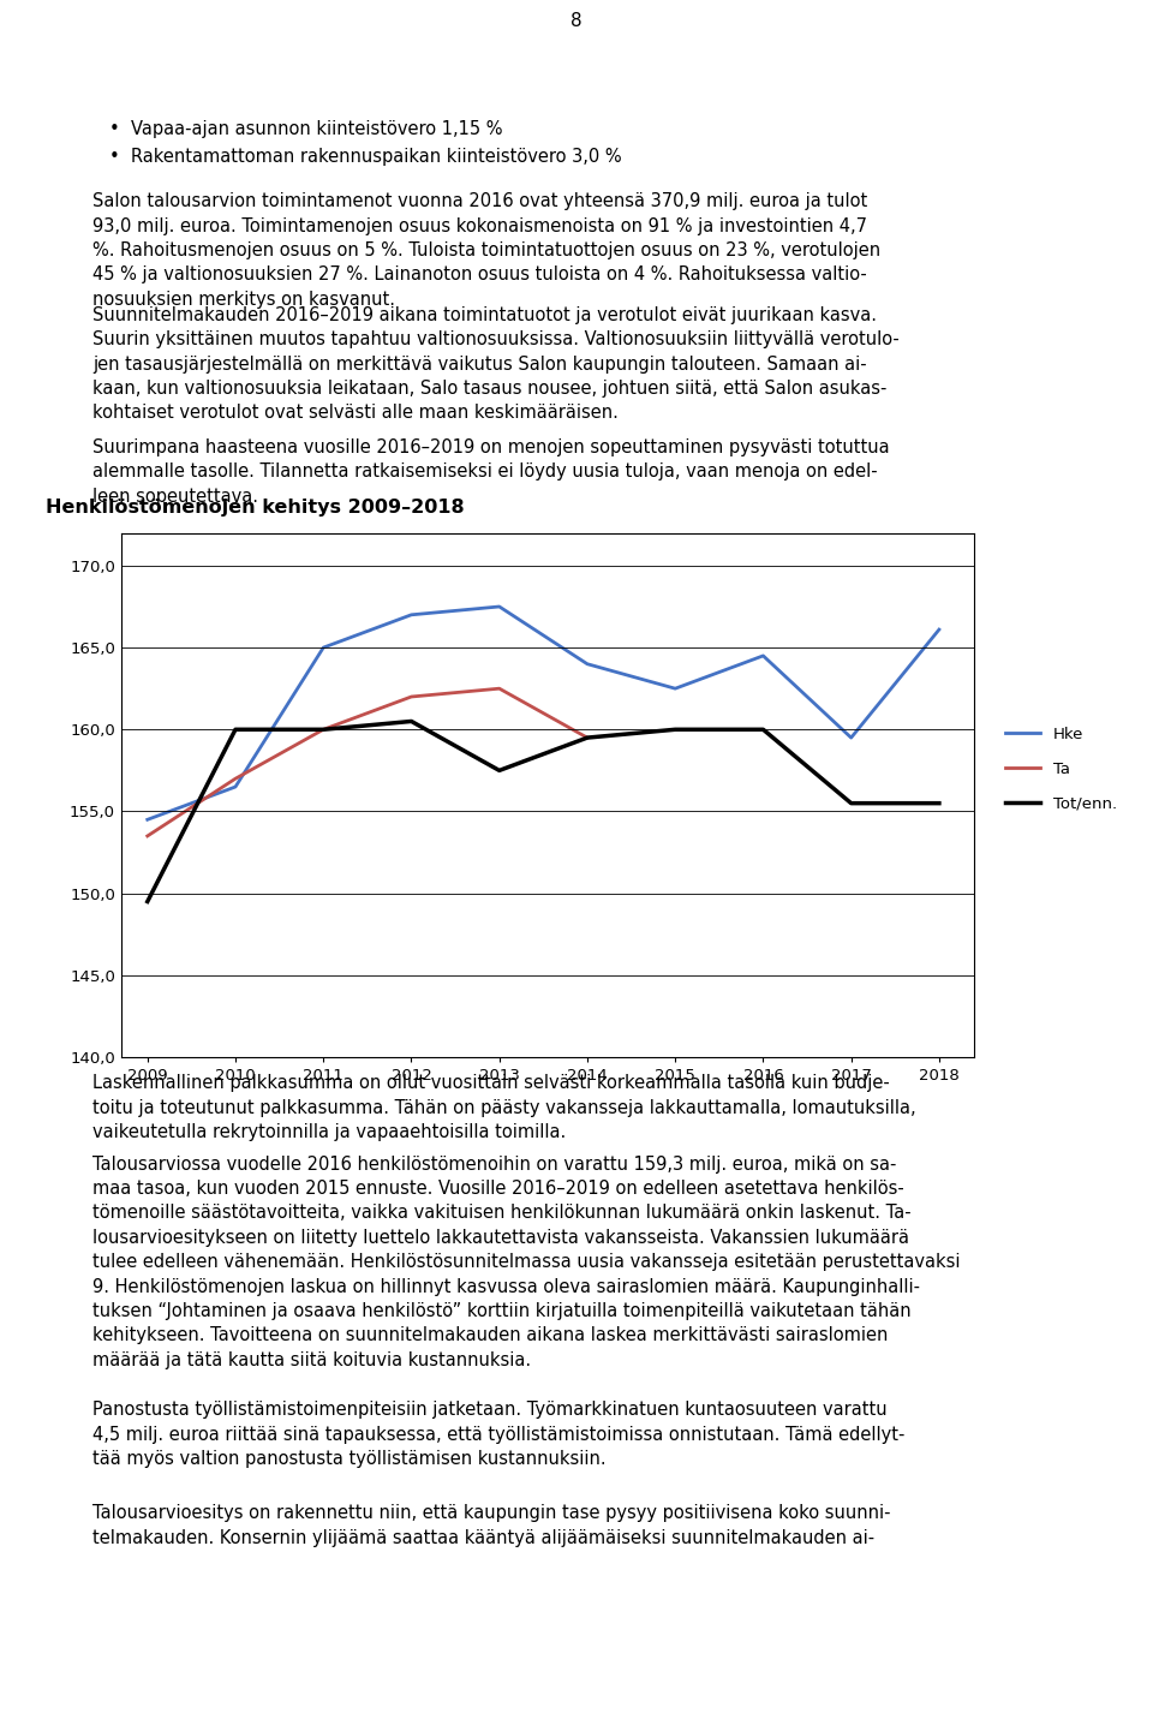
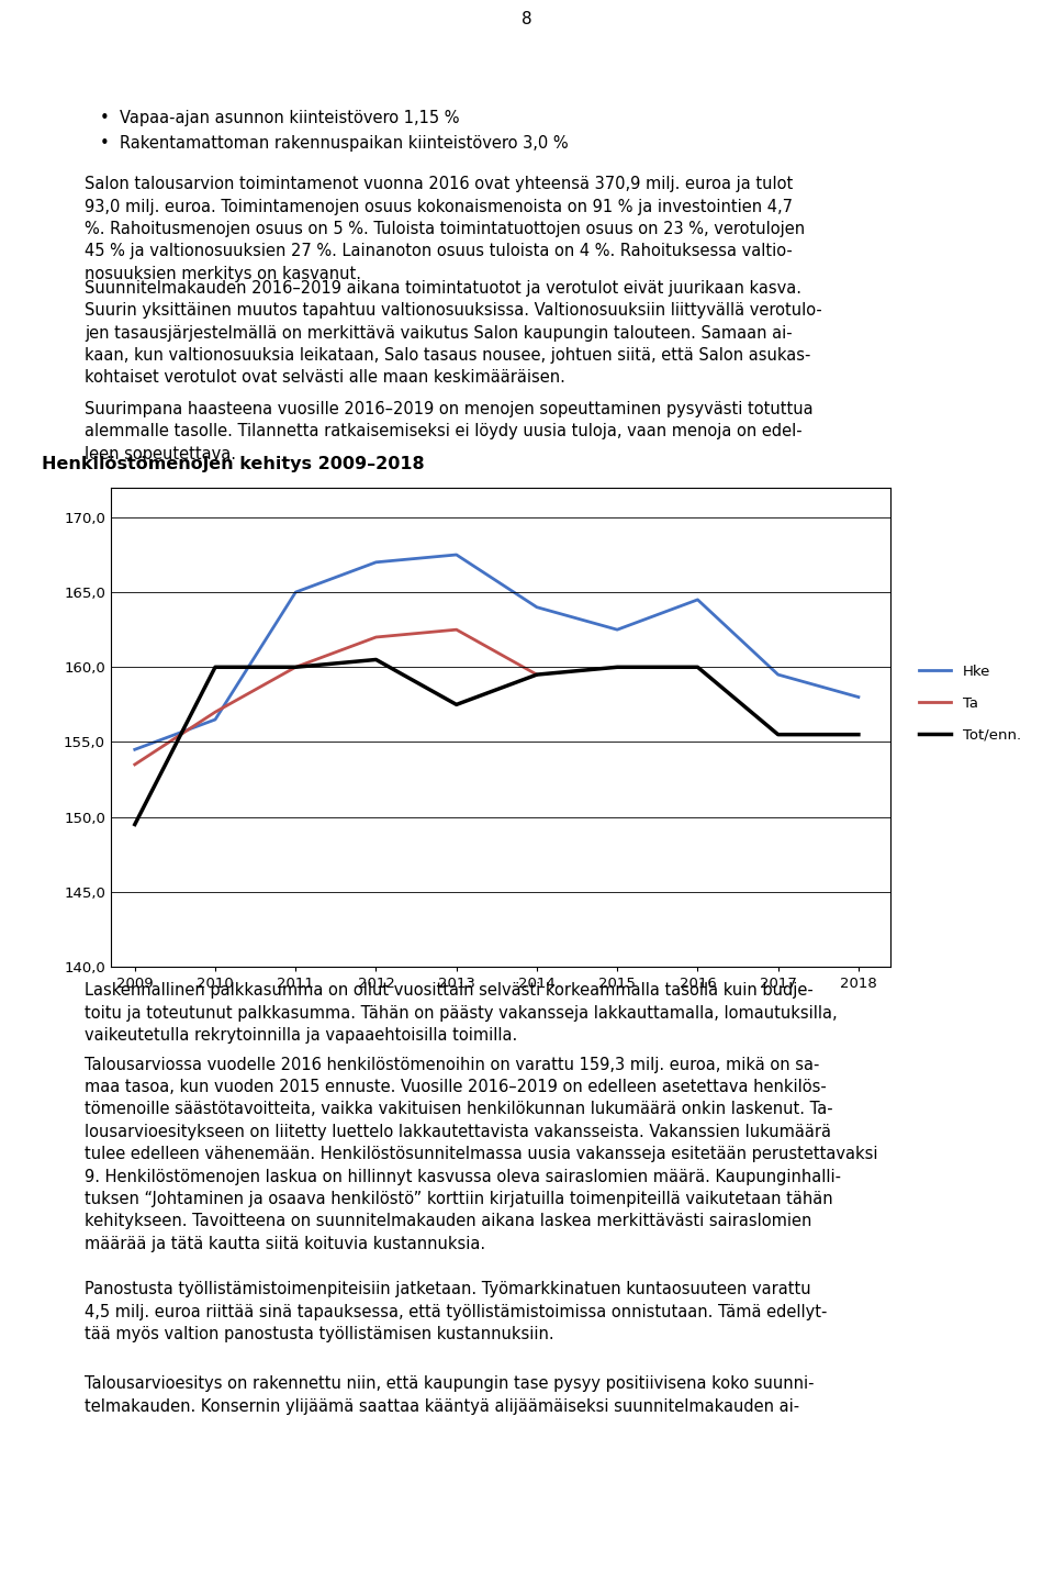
Hke/2018: 166,1 -> 158,0
